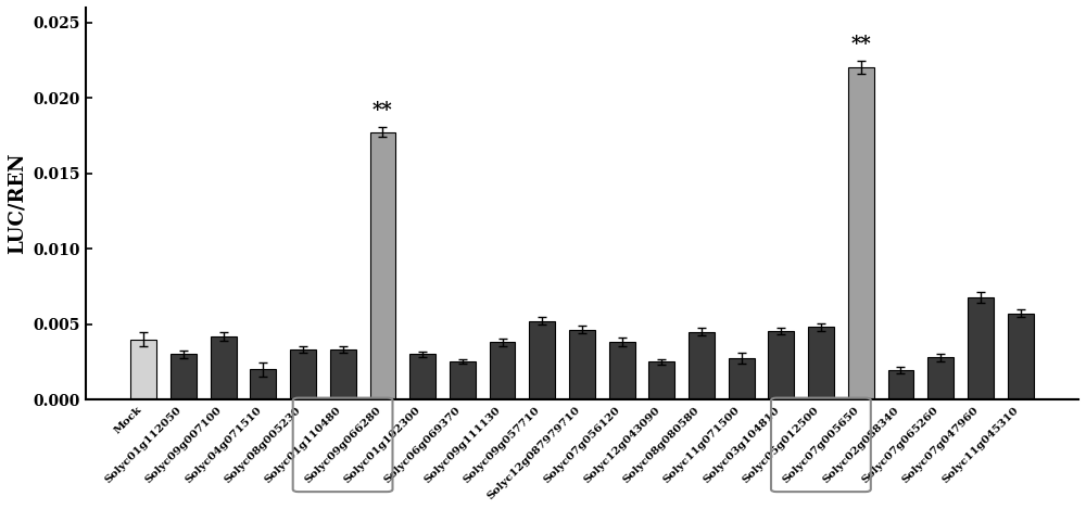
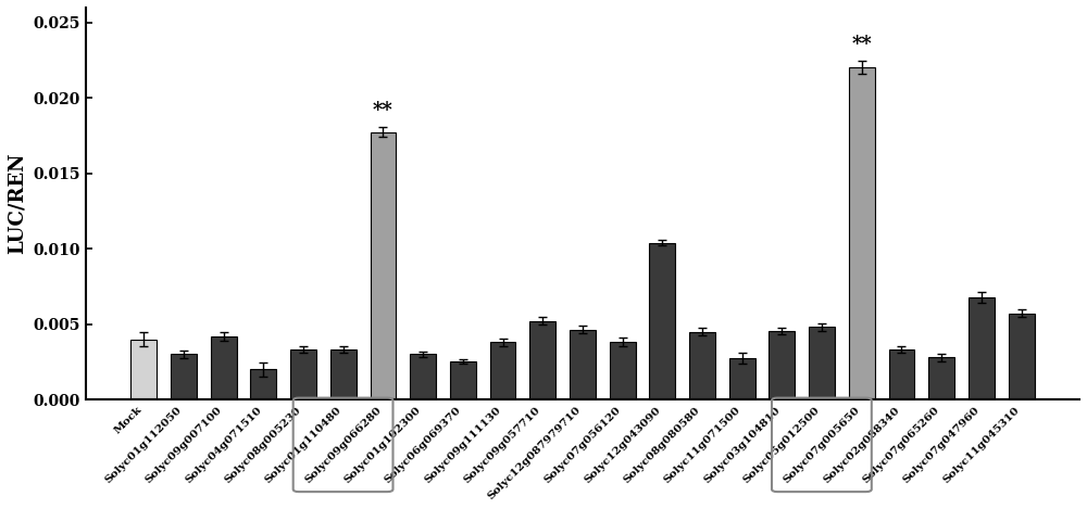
Solyc12g043090: 0.0025 -> 0.0104
Solyc02g088340: 0.0019 -> 0.0033
